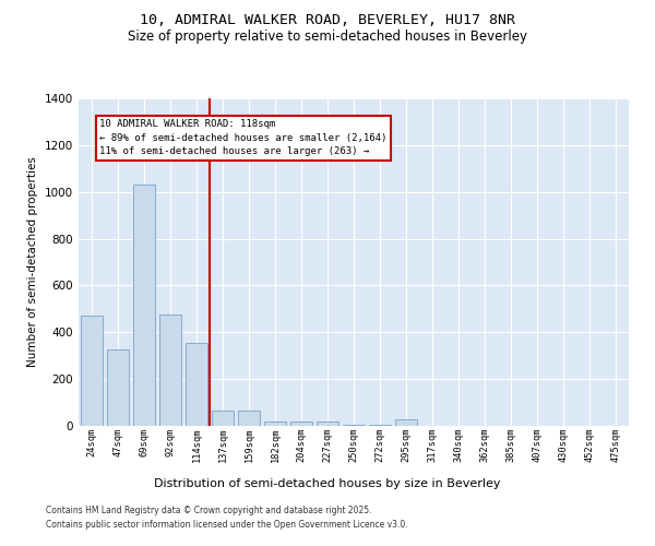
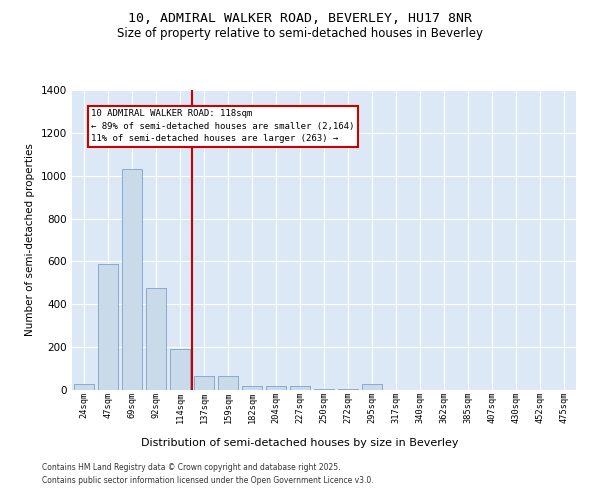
24sqm: 470 -> 30
47sqm: 325 -> 590
114sqm: 355 -> 193
